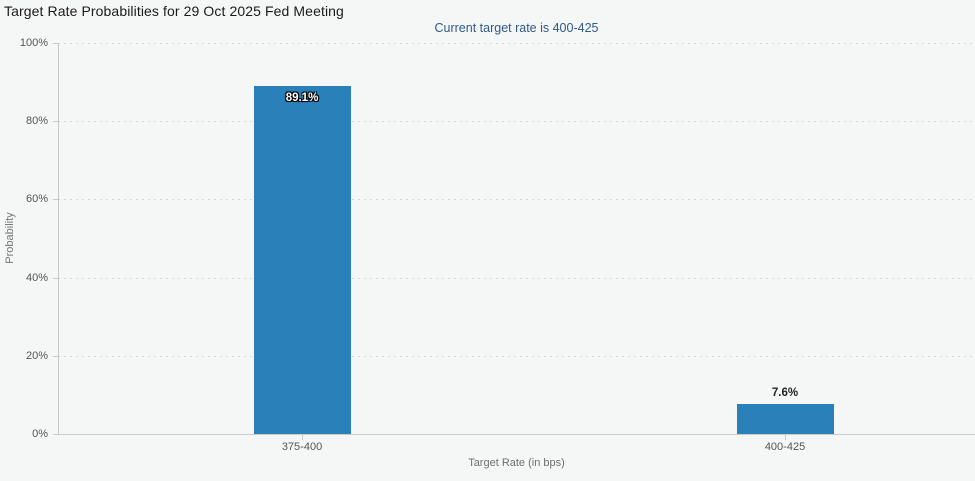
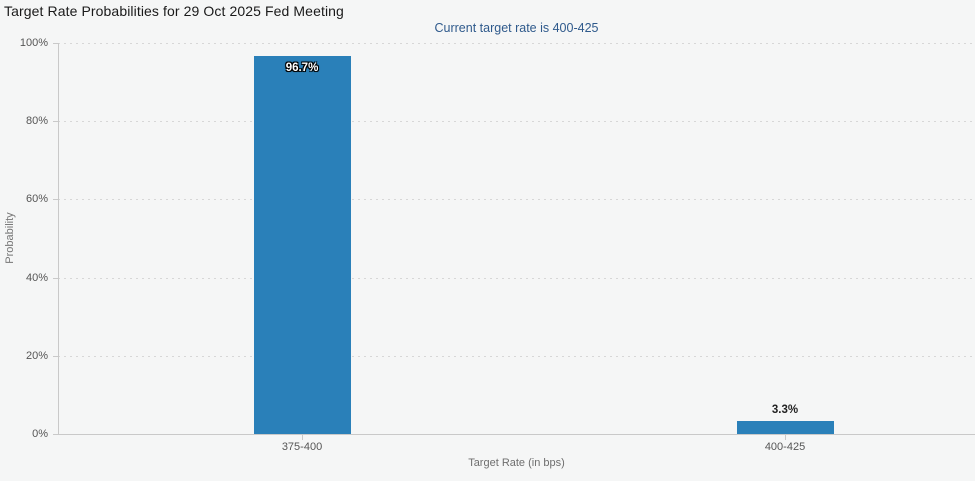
375-400: 89.1% -> 96.7%
400-425: 7.6% -> 3.3%
